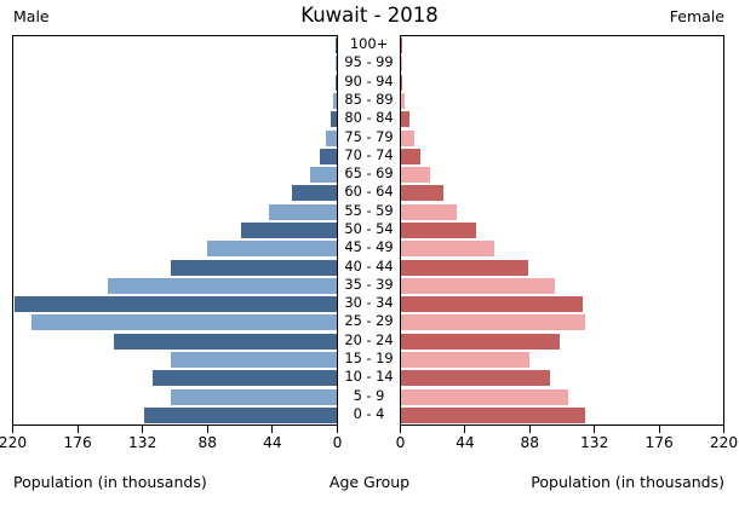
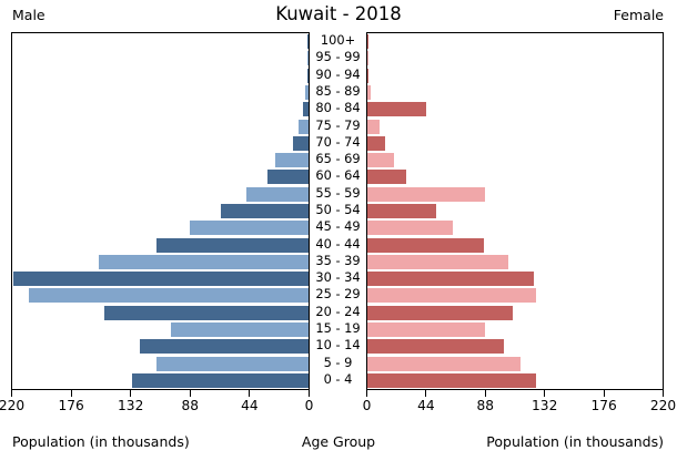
Female/80 - 84: 6 -> 44
Male/65 - 69: 18 -> 25
Female/55 - 59: 38 -> 88
Male/15 - 19: 113 -> 102
